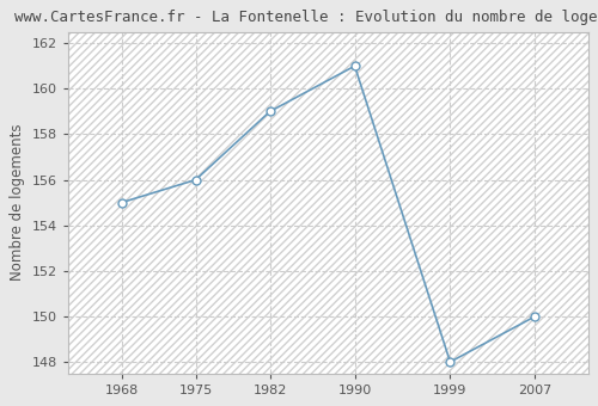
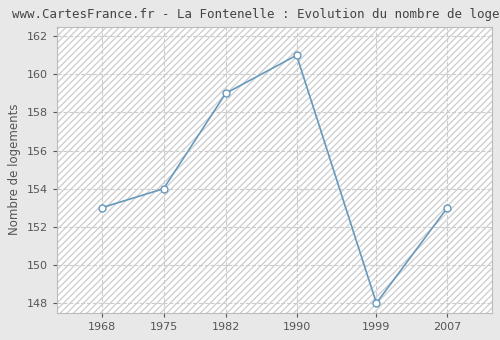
1968: 155 -> 153
1975: 156 -> 154
2007: 150 -> 153
